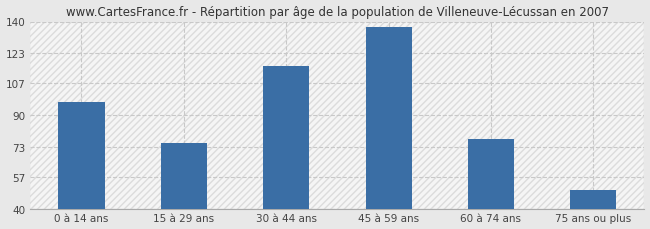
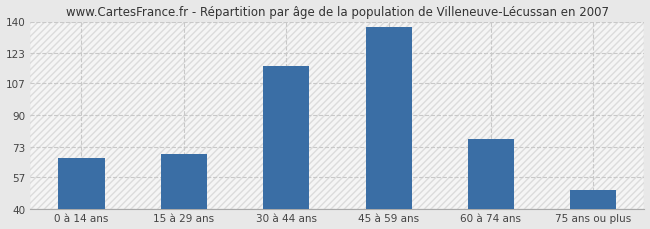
0 à 14 ans: 97 -> 67
15 à 29 ans: 75 -> 69
